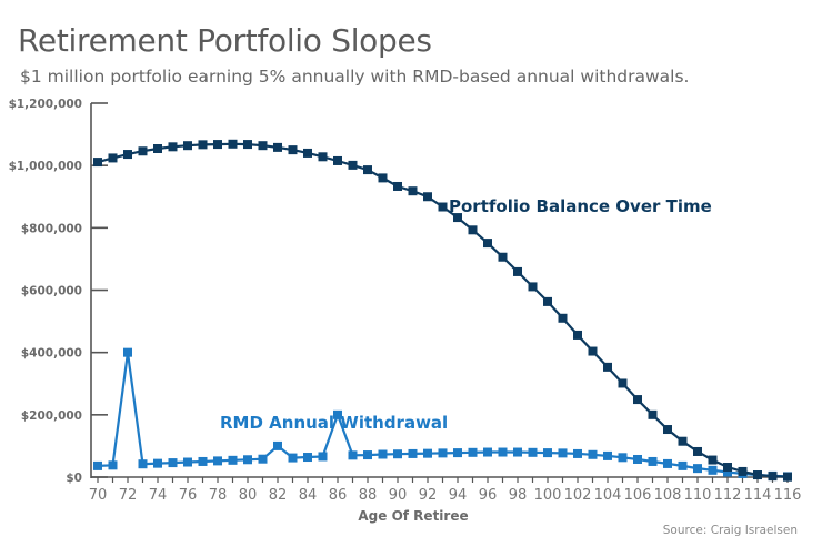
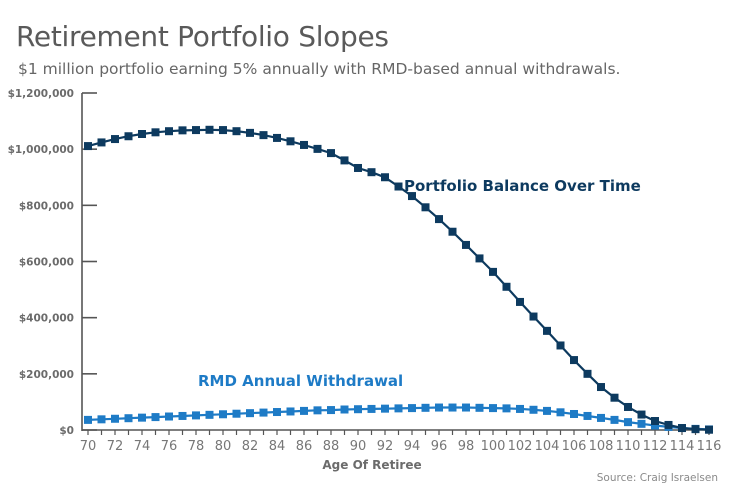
RMD Annual Withdrawal/72: $400000 -> $40000
RMD Annual Withdrawal/82: $100000 -> $60000
RMD Annual Withdrawal/86: $200000 -> $70000
